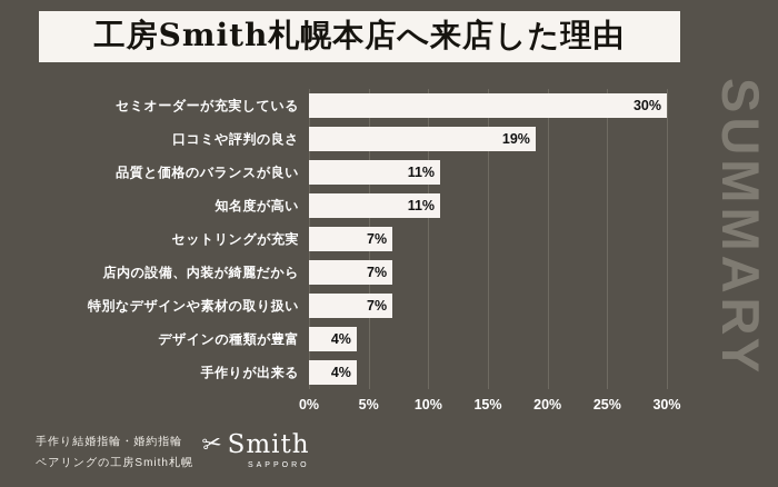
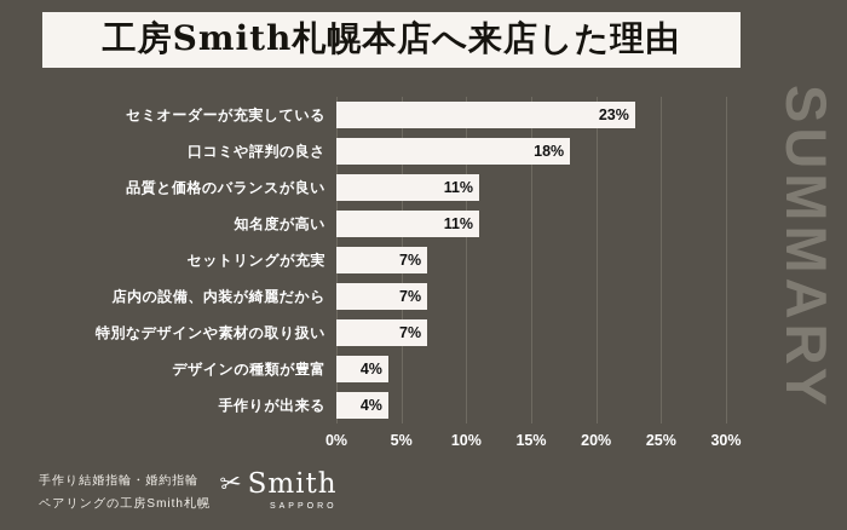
セミオーダーが充実している: 30% -> 23%
口コミや評判の良さ: 19% -> 18%
